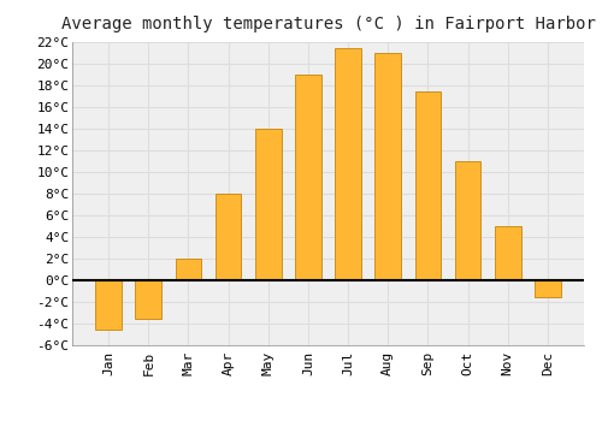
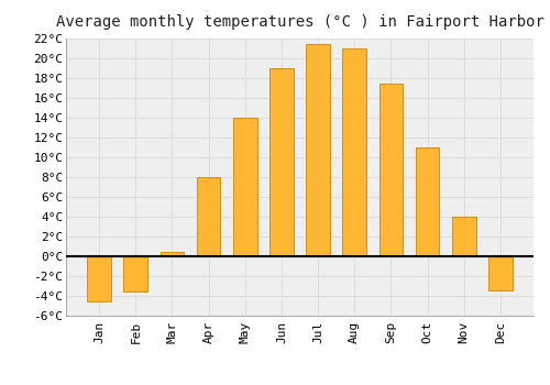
Mar: 2.0°C -> 0.4°C
Nov: 5.0°C -> 4.0°C
Dec: -1.5°C -> -3.4°C
